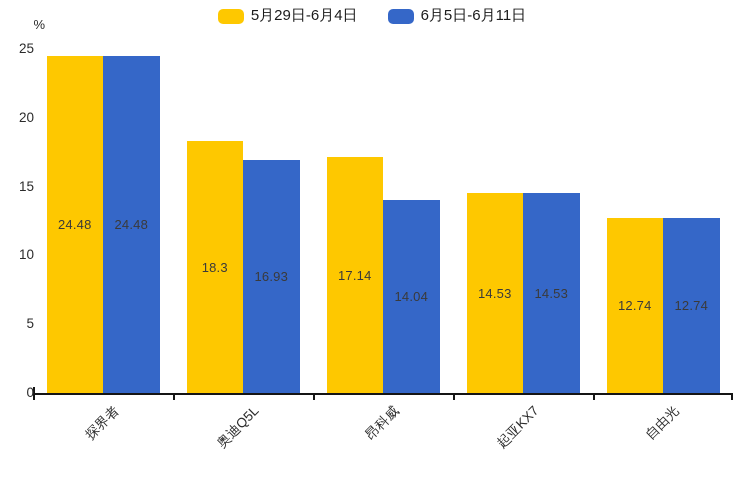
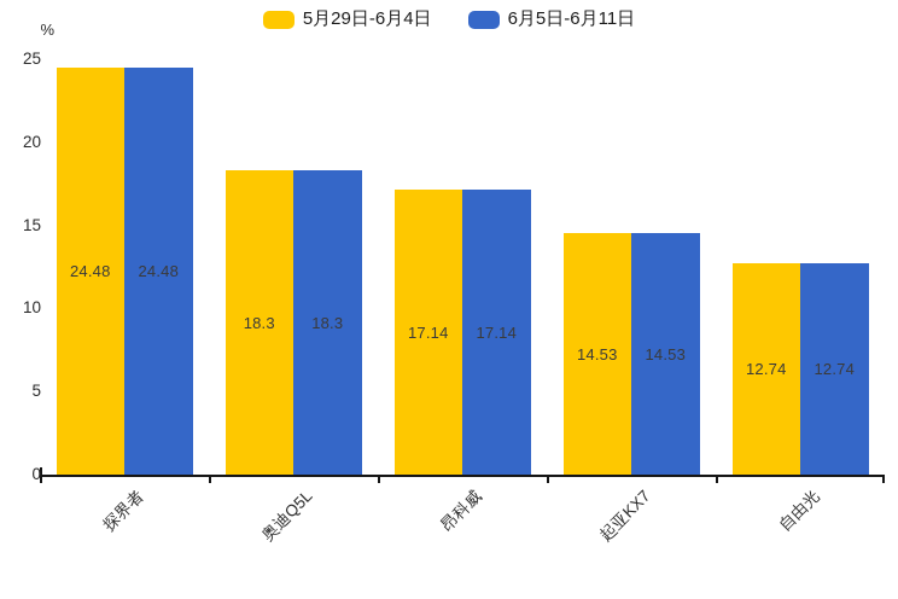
6月5日-6月11日/奥迪Q5L: 16.93 -> 18.3
6月5日-6月11日/昂科威: 14.04 -> 17.14
